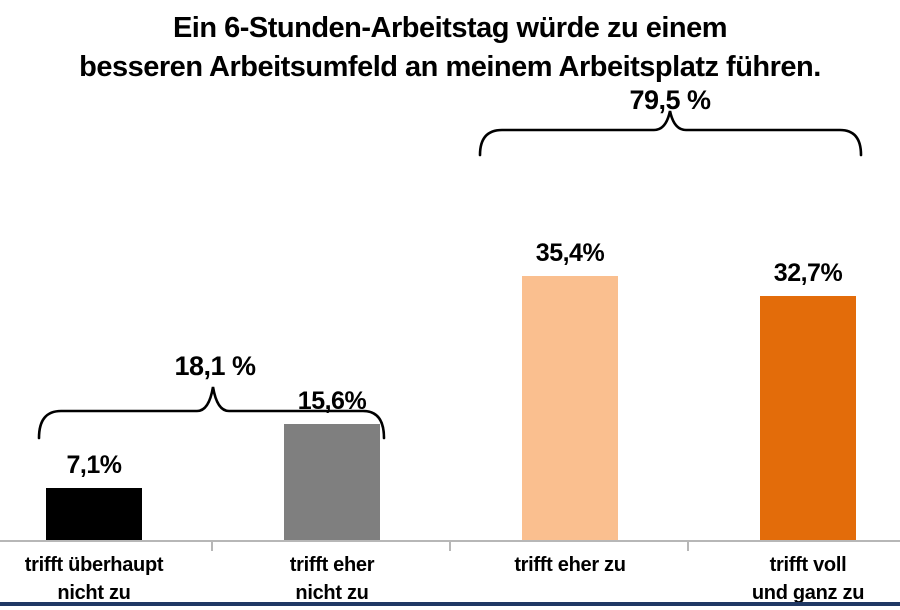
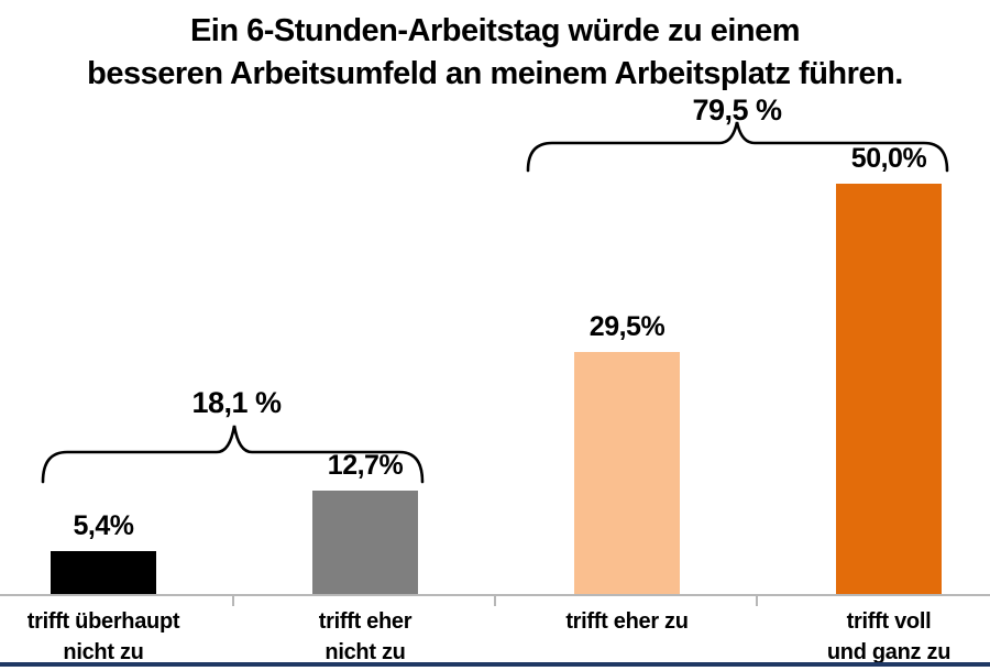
trifft überhaupt nicht zu: 7,1% -> 5,4%
trifft eher nicht zu: 15,6% -> 12,7%
trifft eher zu: 35,4% -> 29,5%
trifft voll und ganz zu: 32,7% -> 50,0%
